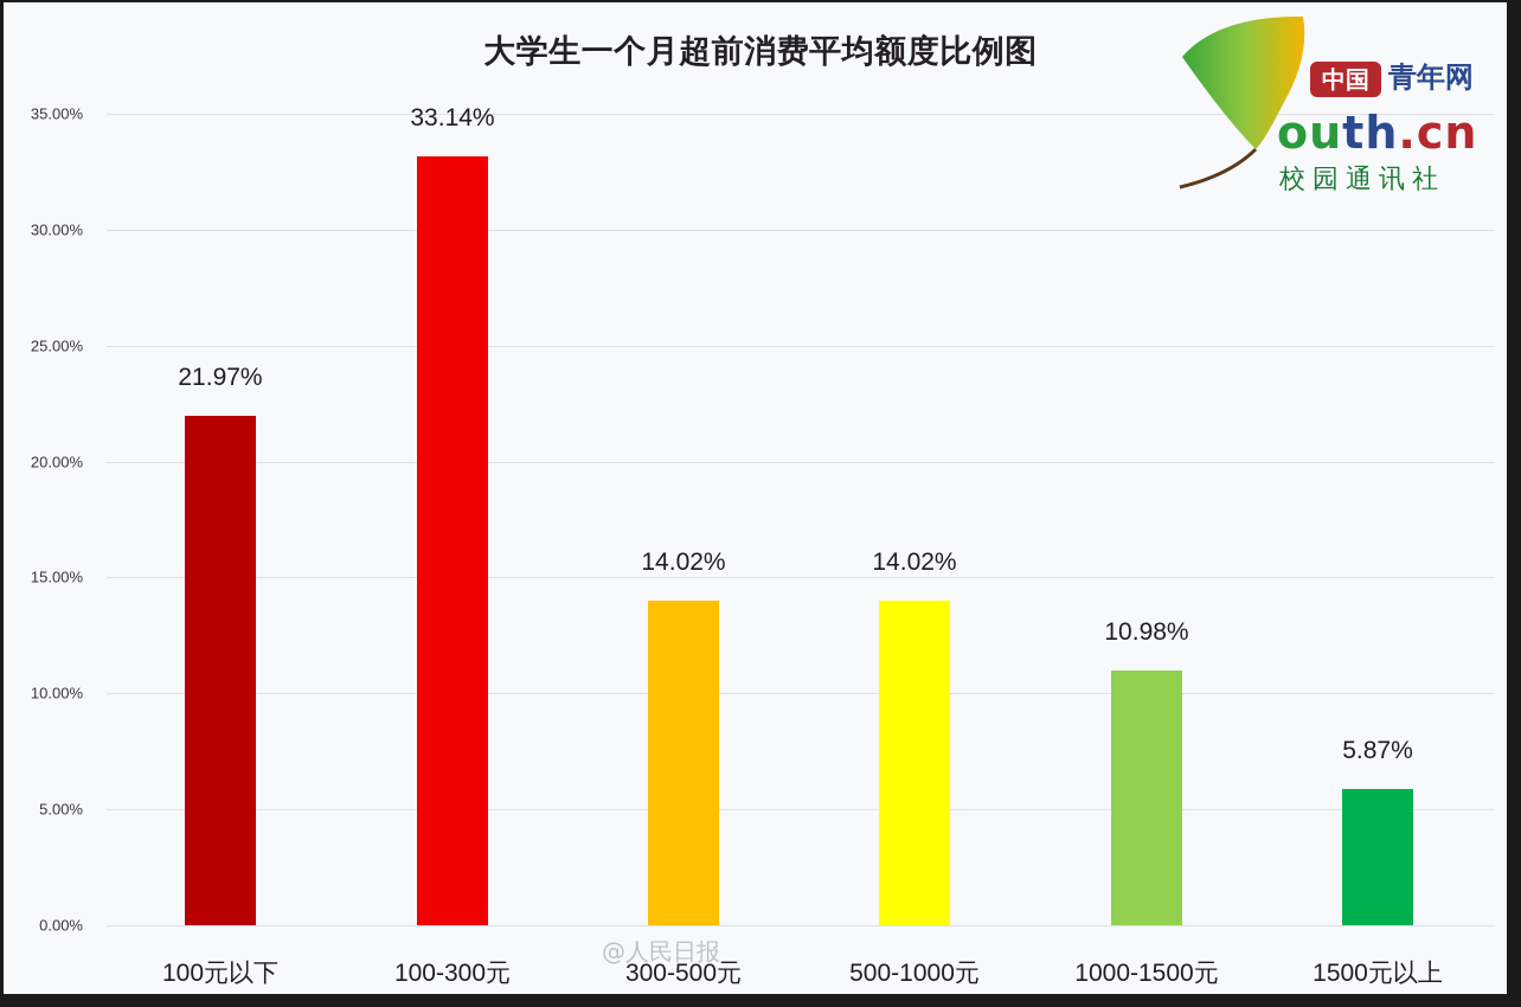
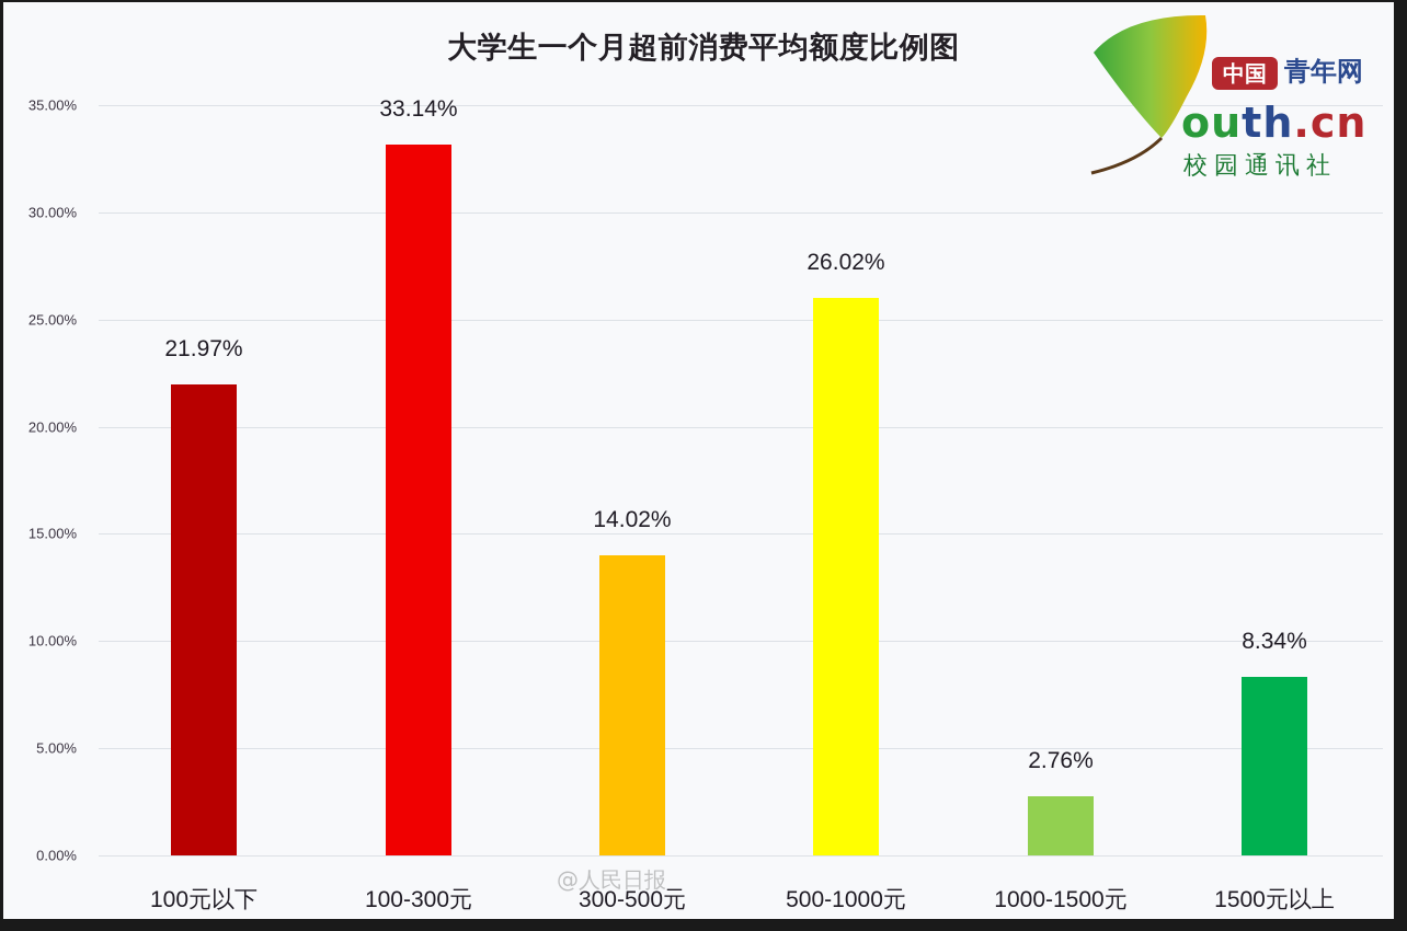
500-1000元: 14.02% -> 26.02%
1000-1500元: 10.98% -> 2.76%
1500元以上: 5.87% -> 8.34%
